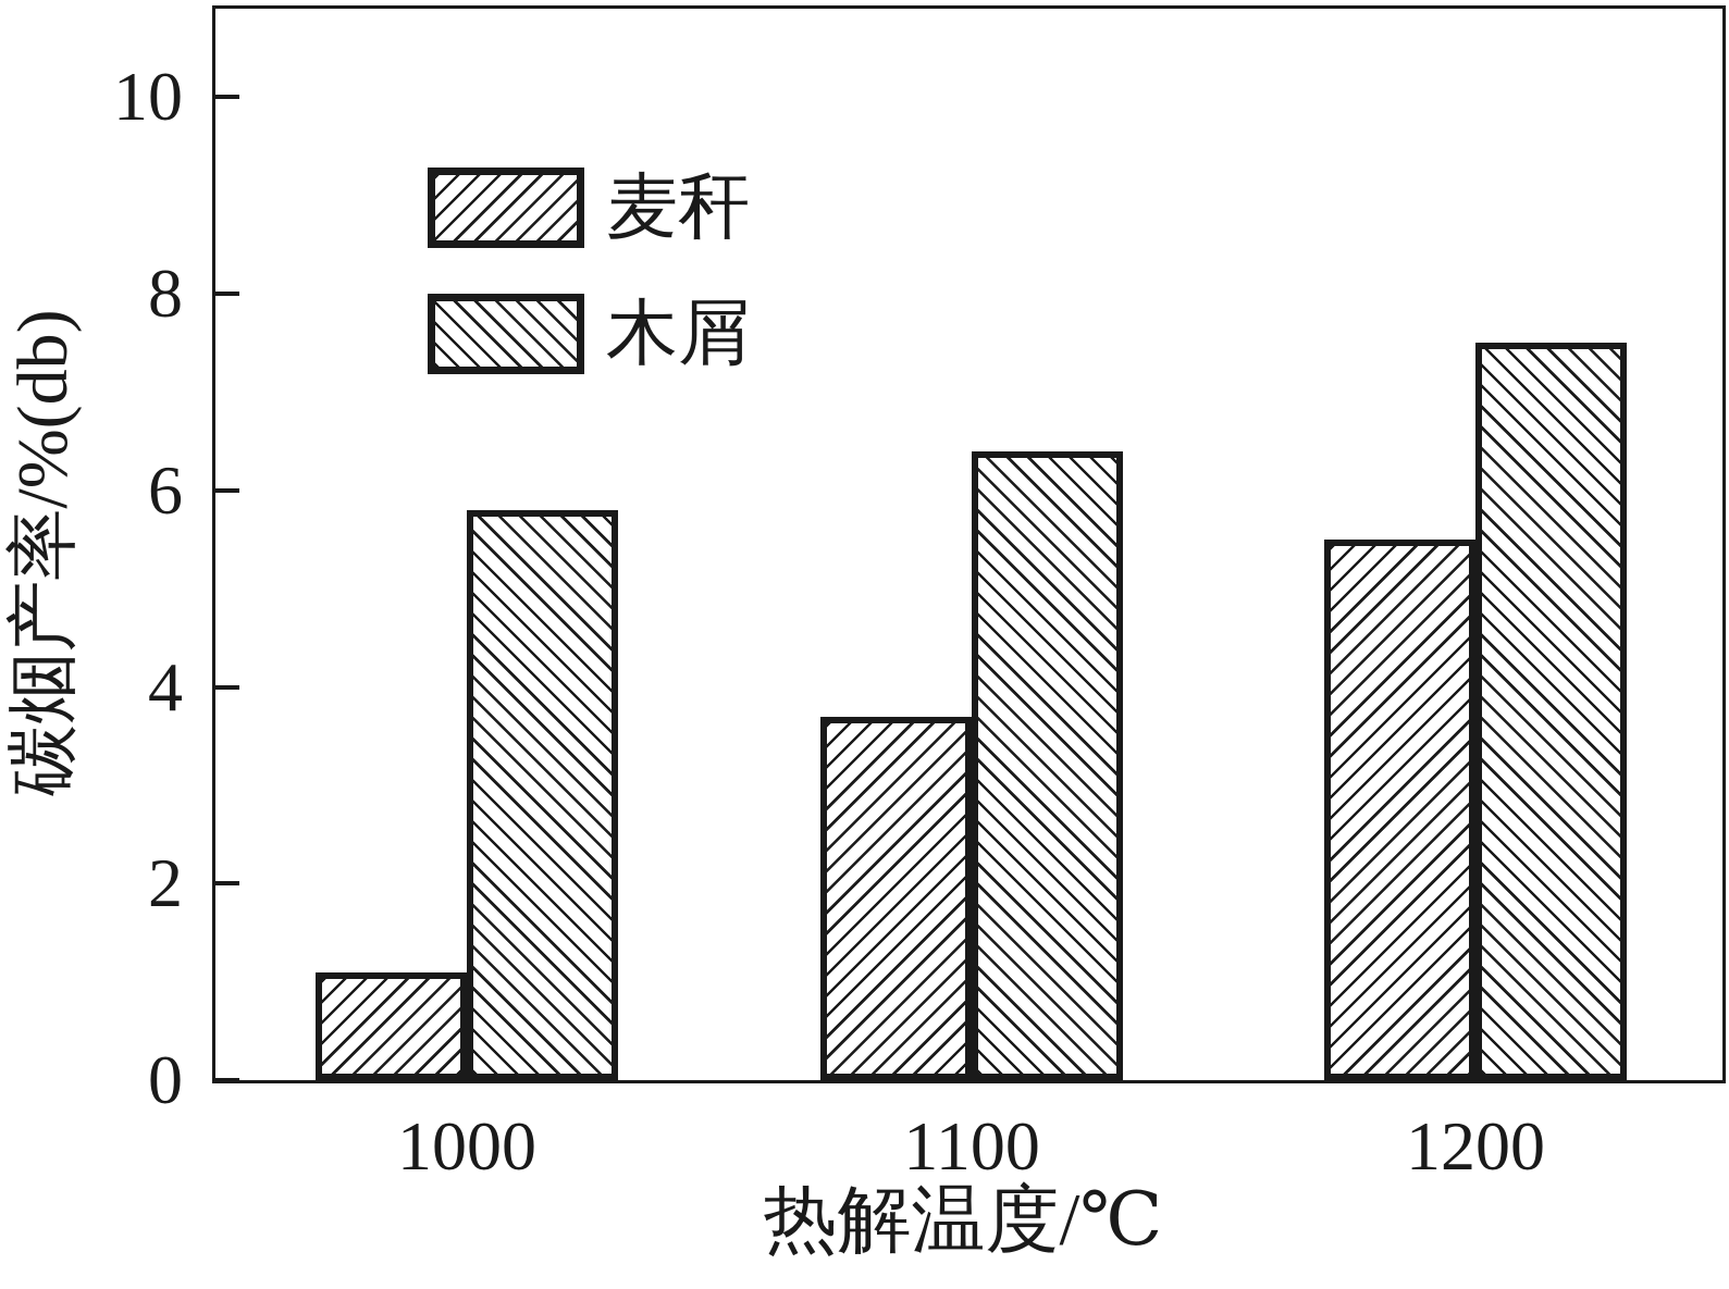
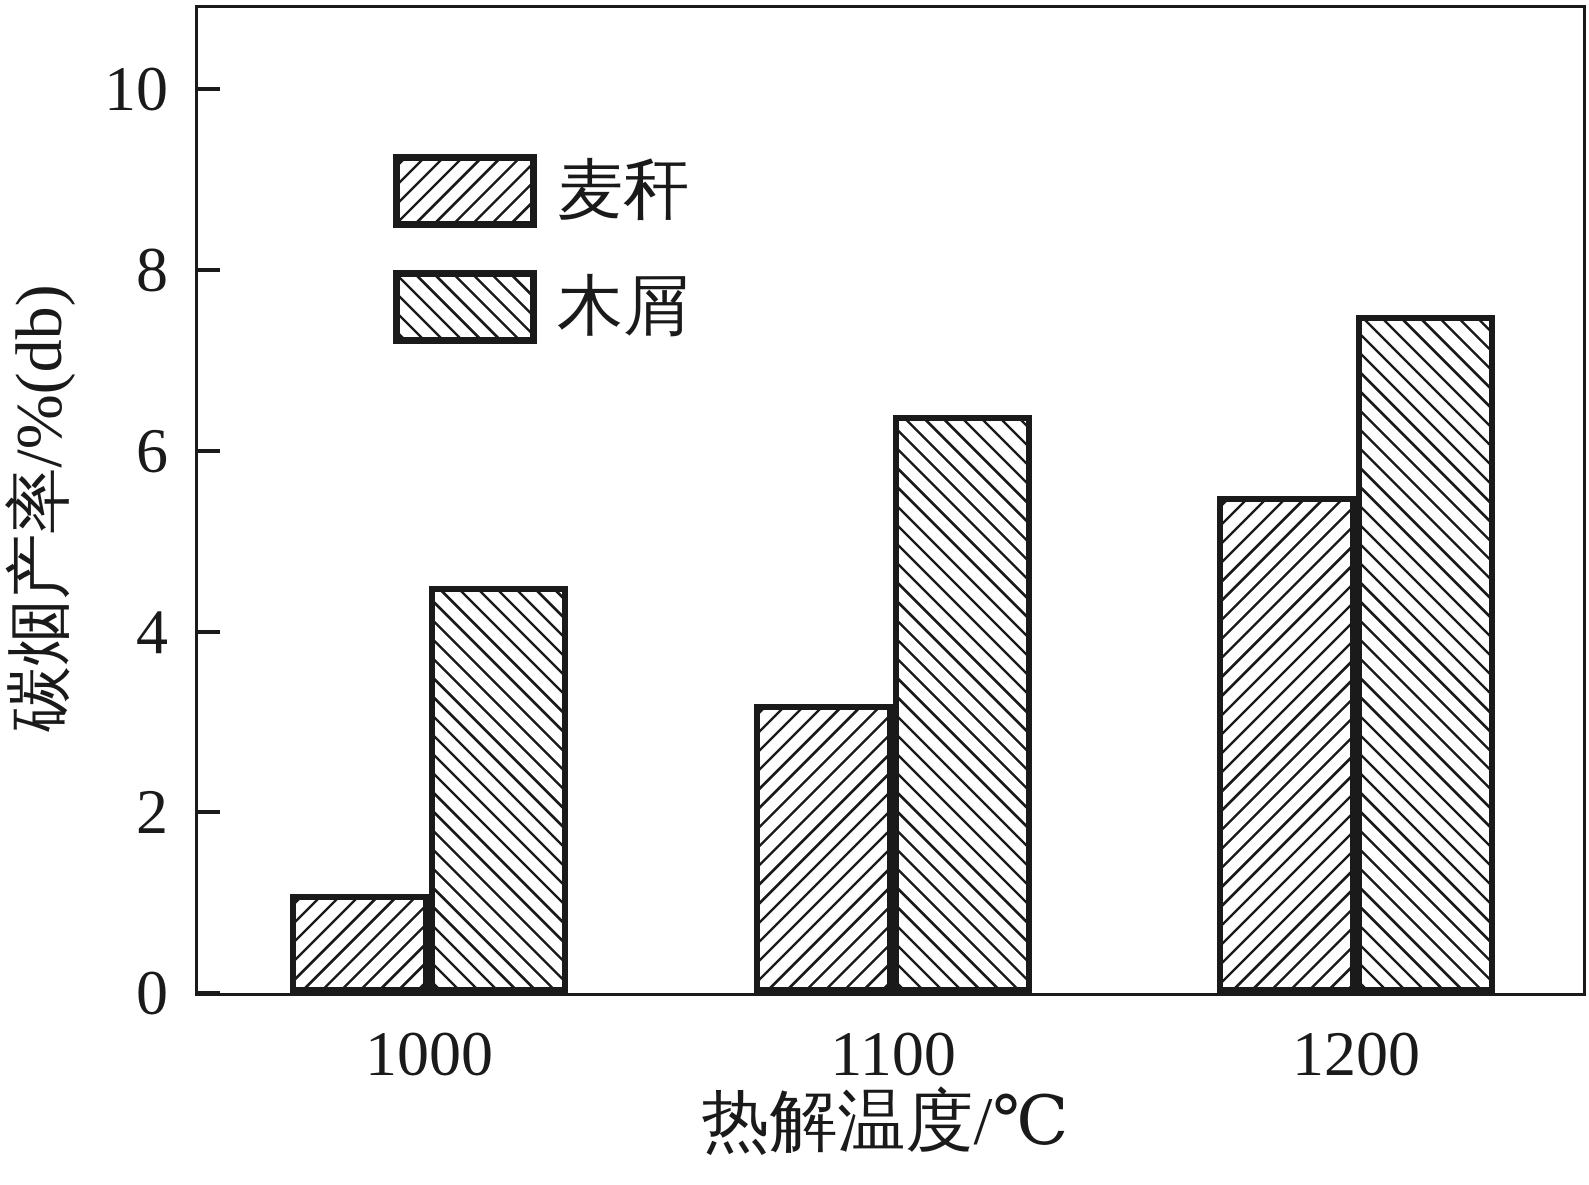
木屑/1000: 5.8 -> 4.5
麦秆/1100: 3.7 -> 3.2
